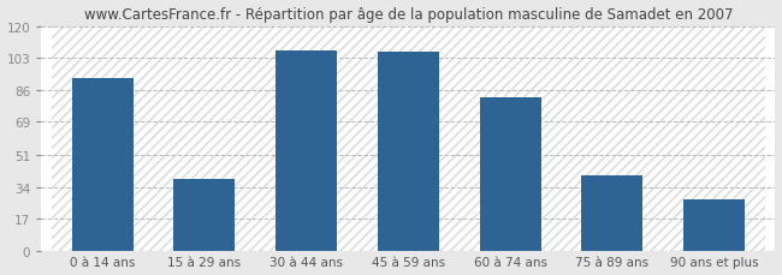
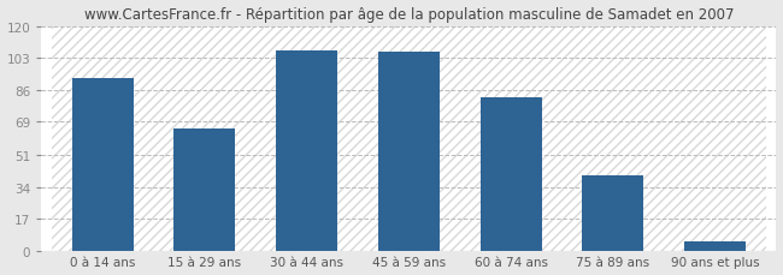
15 à 29 ans: 38 -> 65
90 ans et plus: 27 -> 5
